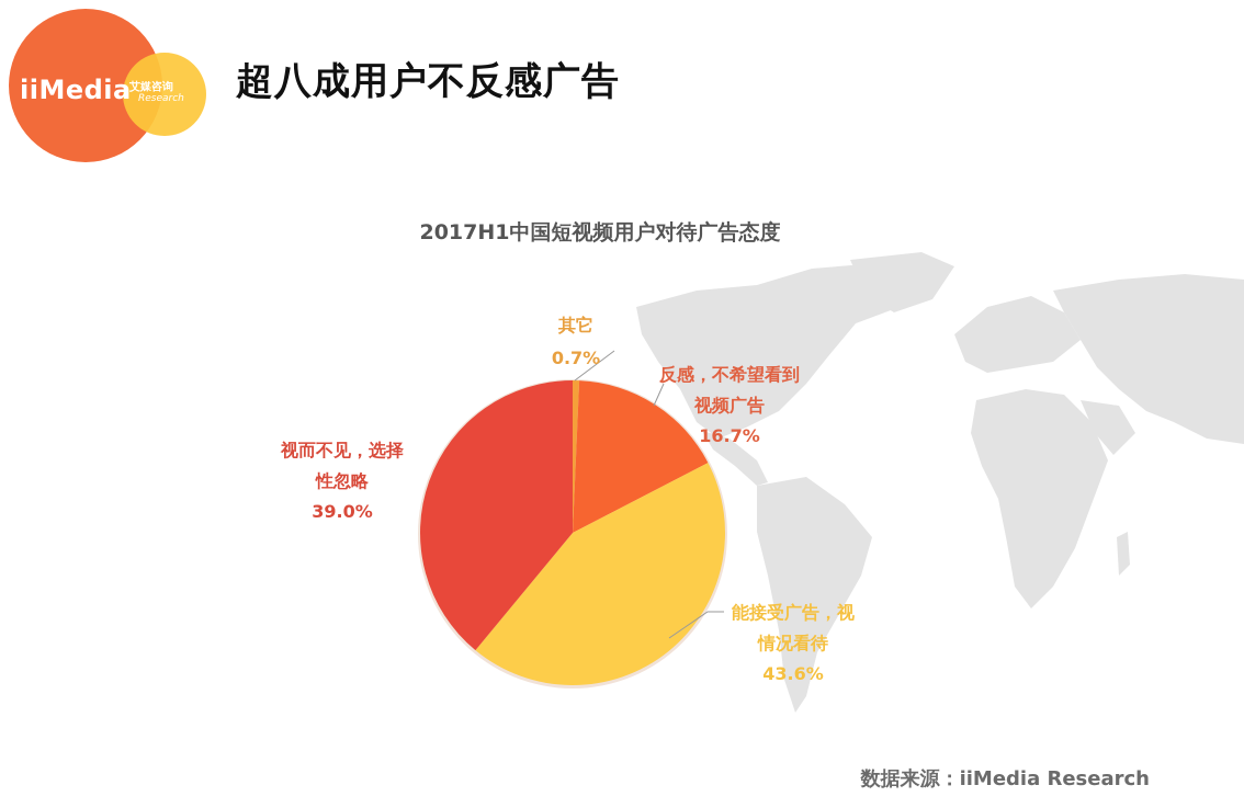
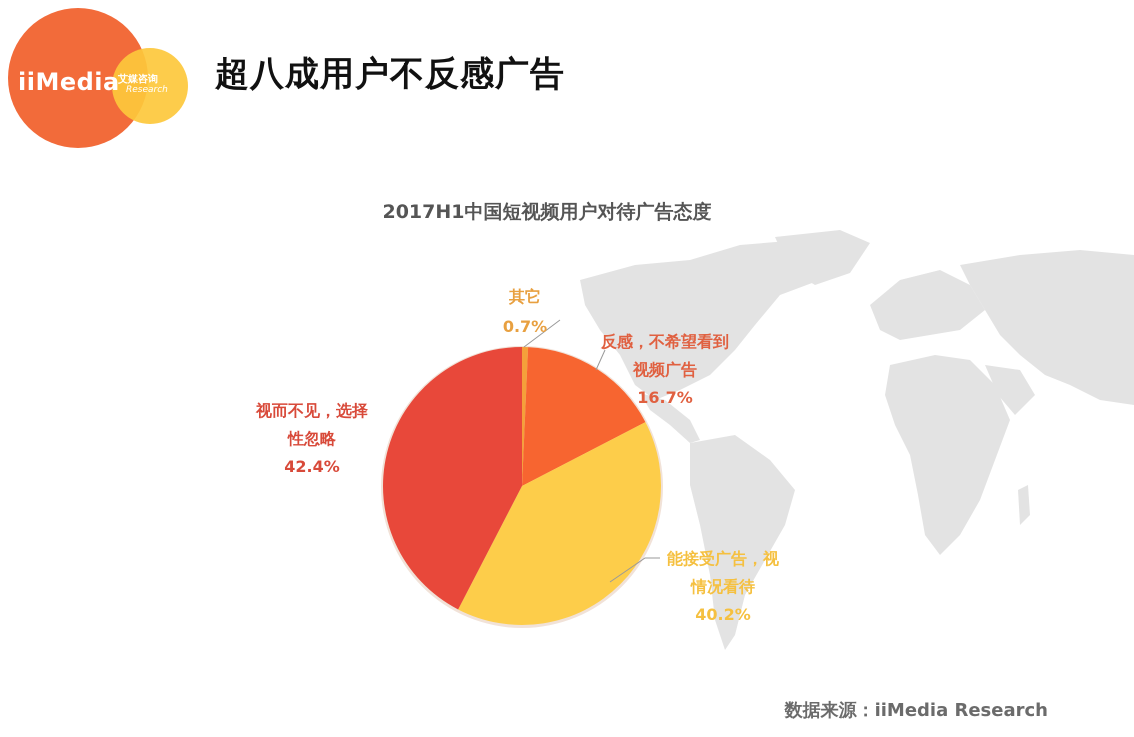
能接受广告，视情况看待: 43.6% -> 40.2%
视而不见，选择性忽略: 39.0% -> 42.4%
